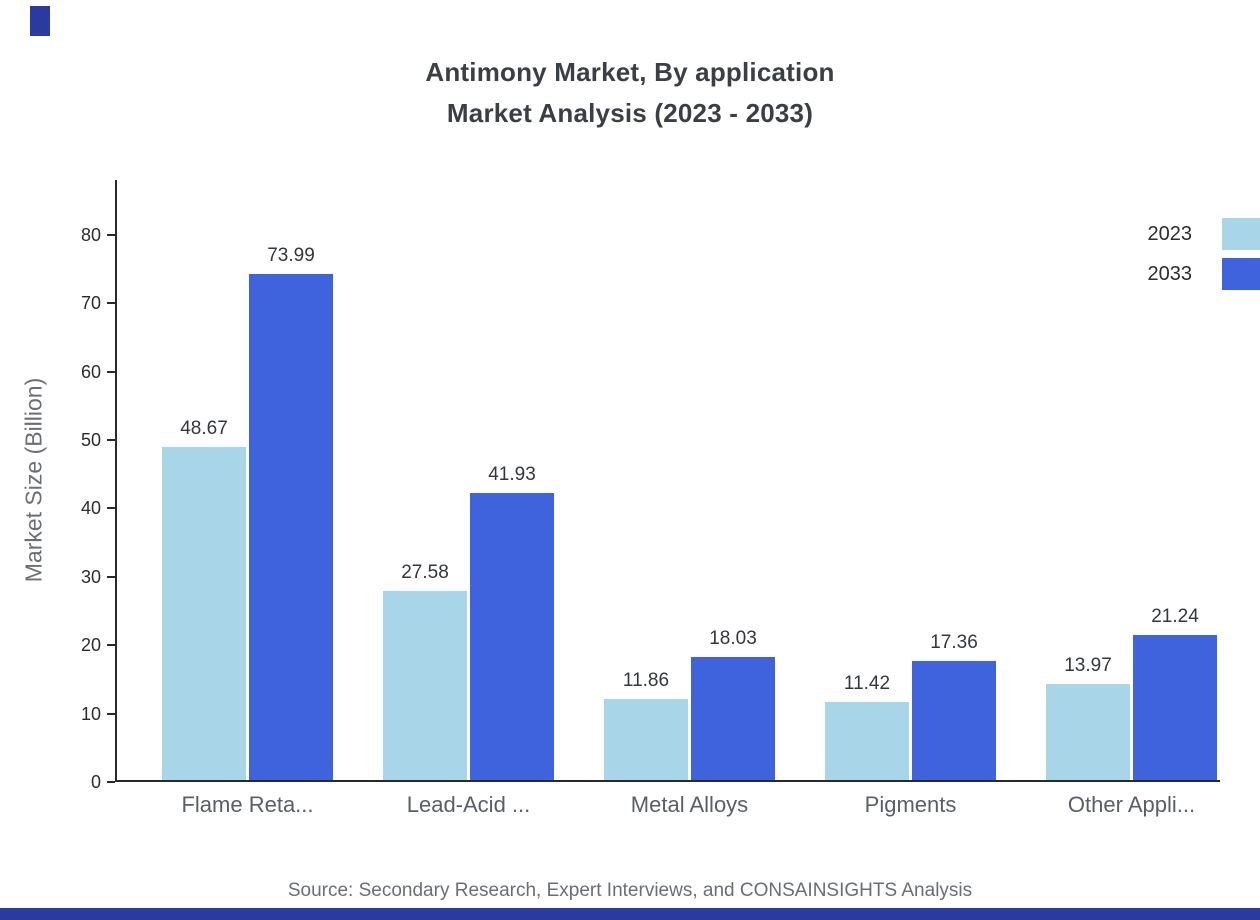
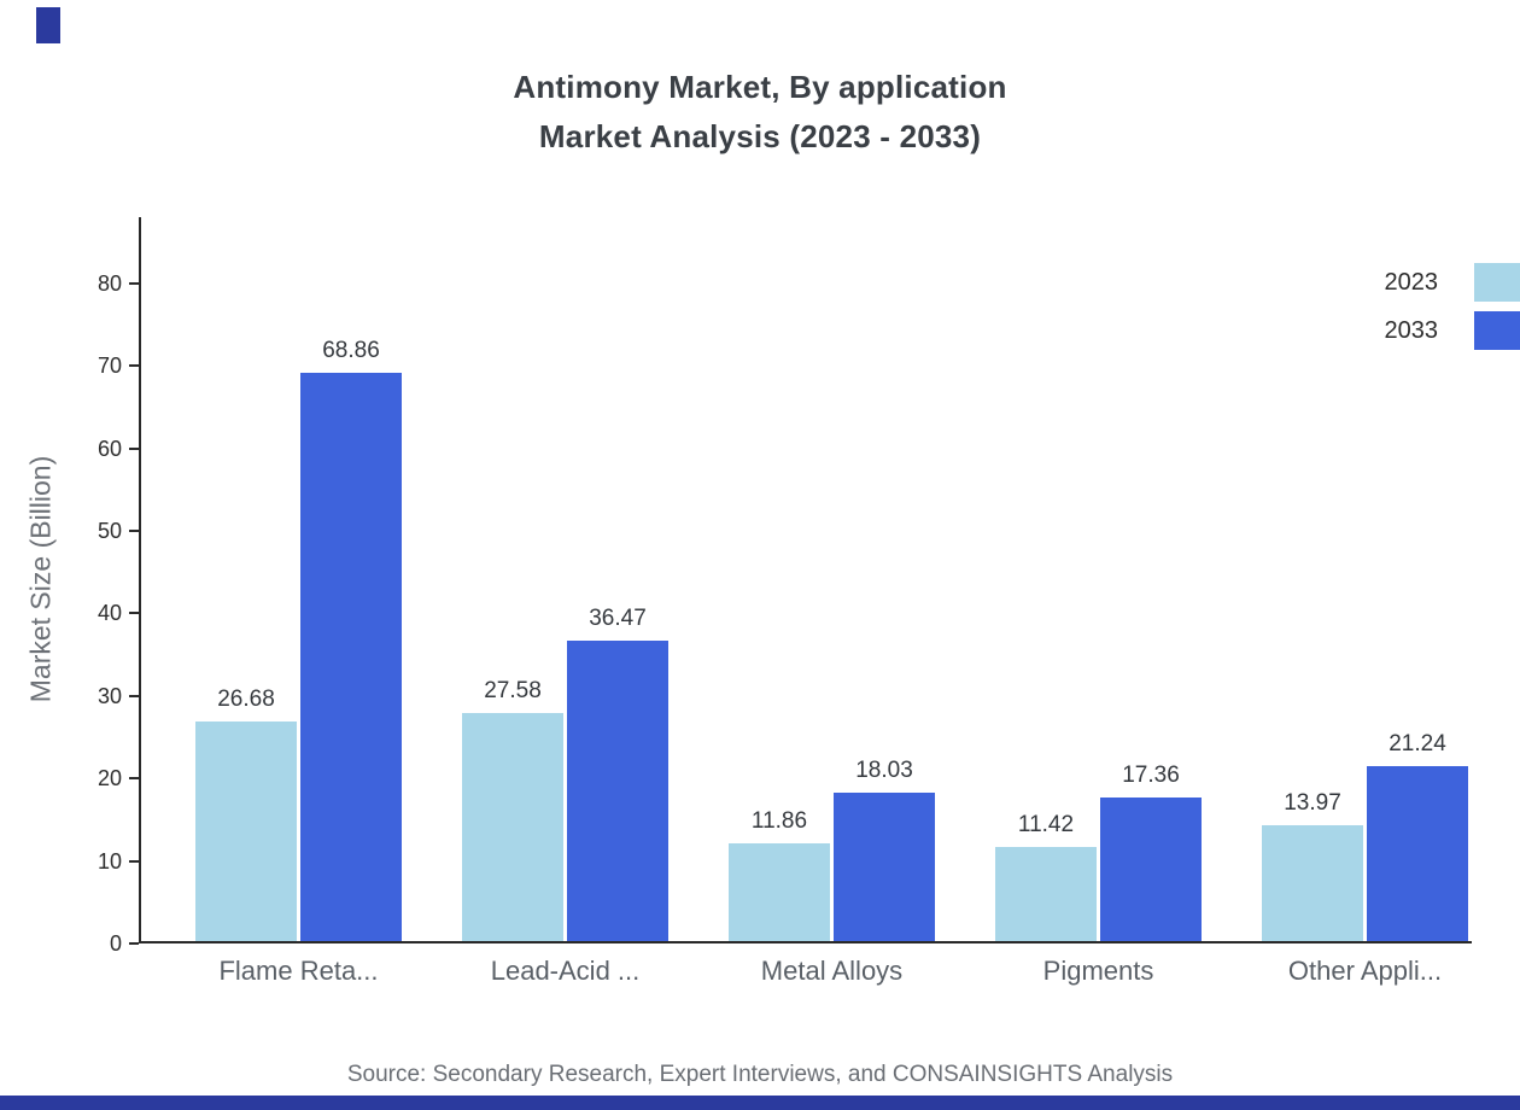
2023/Flame Reta...: 48.67 -> 26.68
2033/Flame Reta...: 73.99 -> 68.86
2033/Lead-Acid ...: 41.93 -> 36.47
